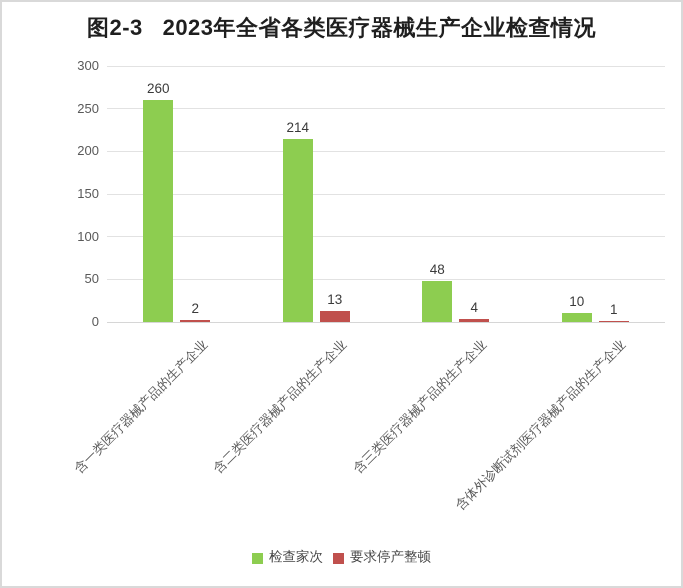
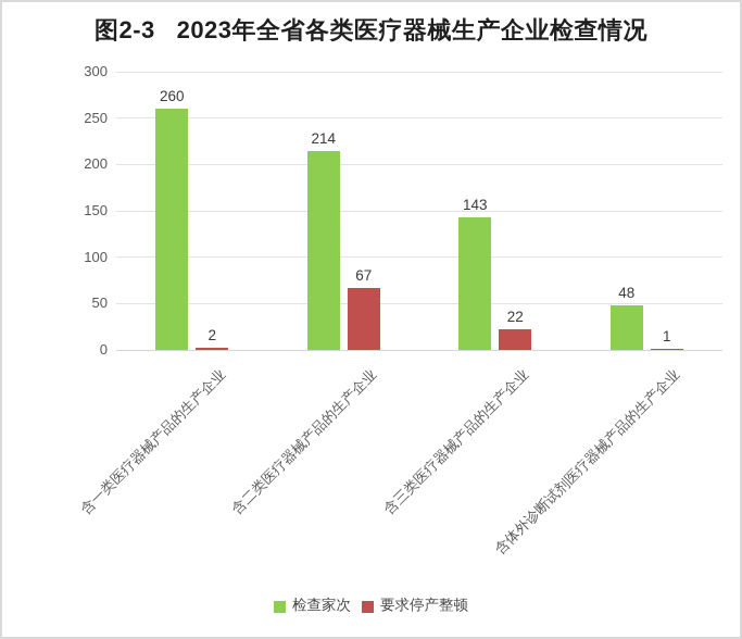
要求停产整顿/含二类医疗器械产品的生产企业: 13 -> 67
检查家次/含三类医疗器械产品的生产企业: 48 -> 143
要求停产整顿/含三类医疗器械产品的生产企业: 4 -> 22
检查家次/含体外诊断试剂医疗器械产品的生产企业: 10 -> 48
